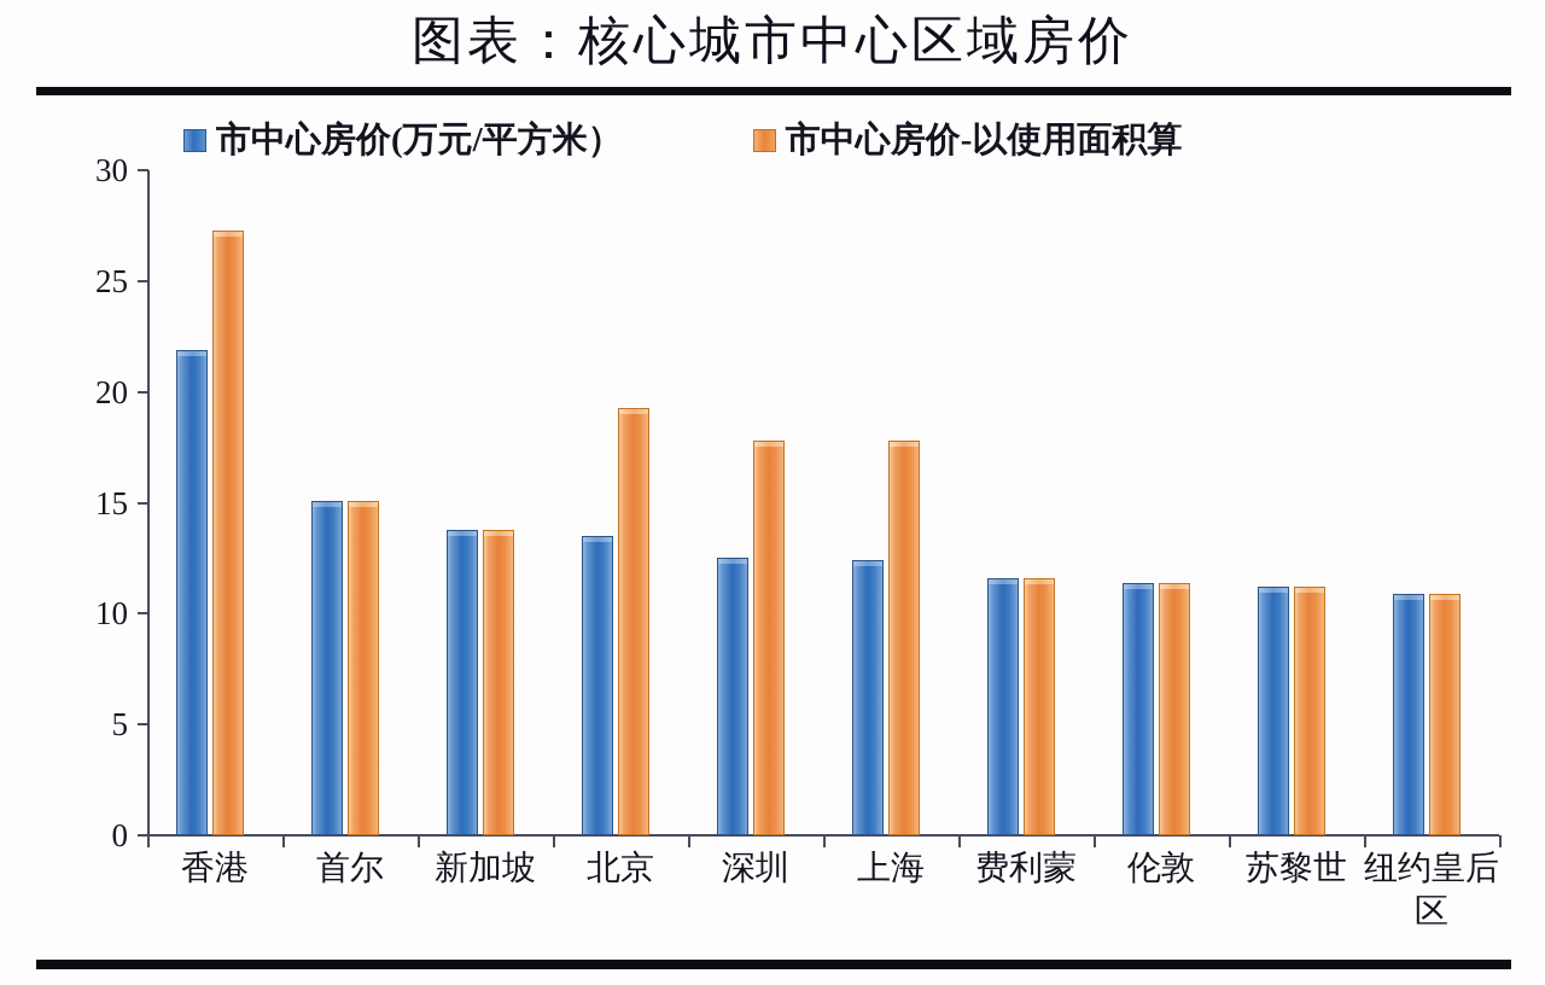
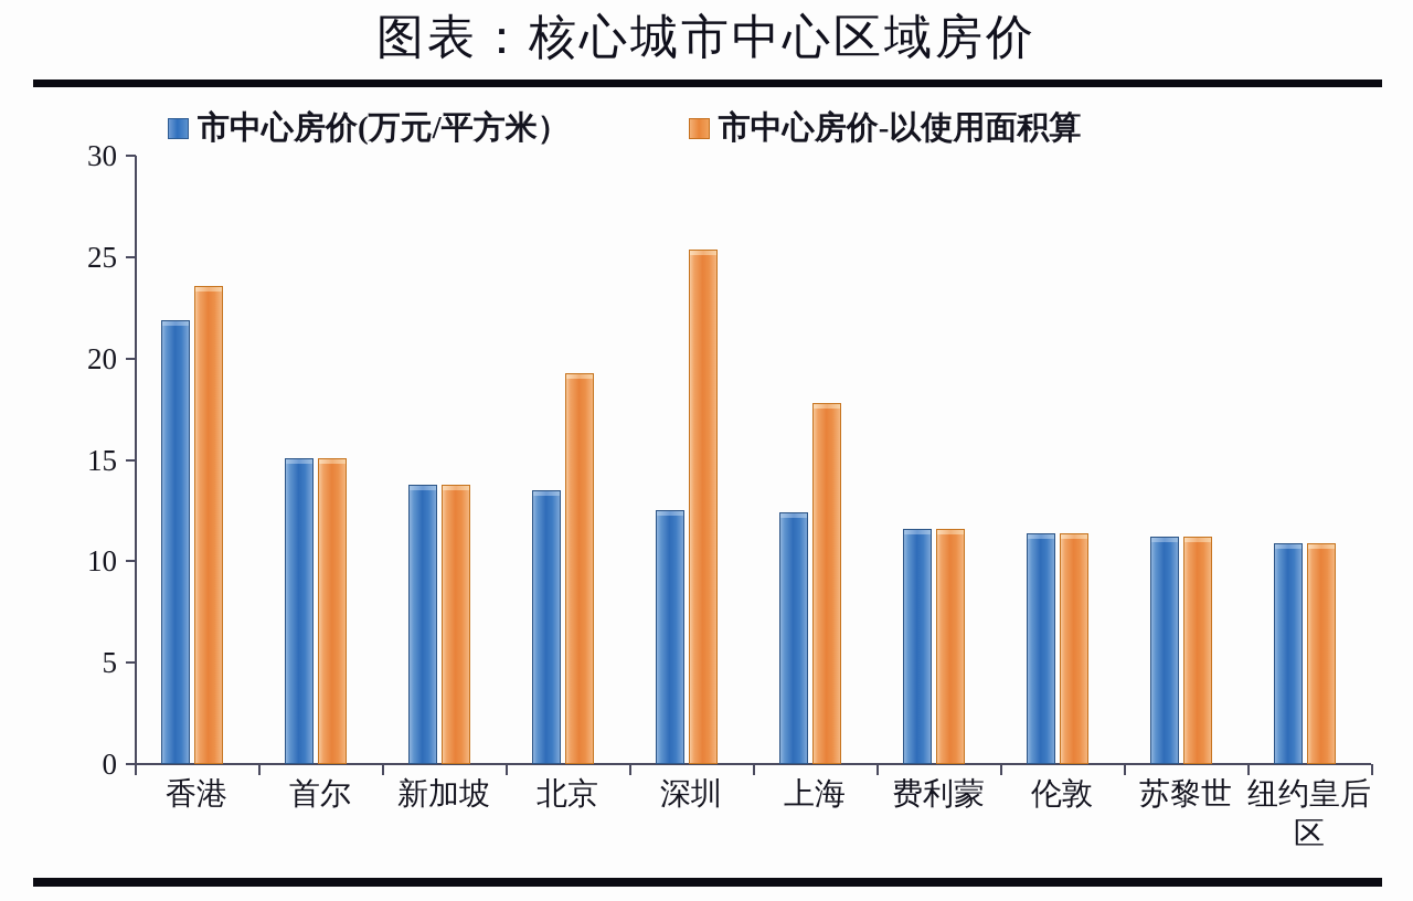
市中心房价-以使用面积算/香港: 27.3 -> 23.6
市中心房价-以使用面积算/深圳: 17.8 -> 25.4
